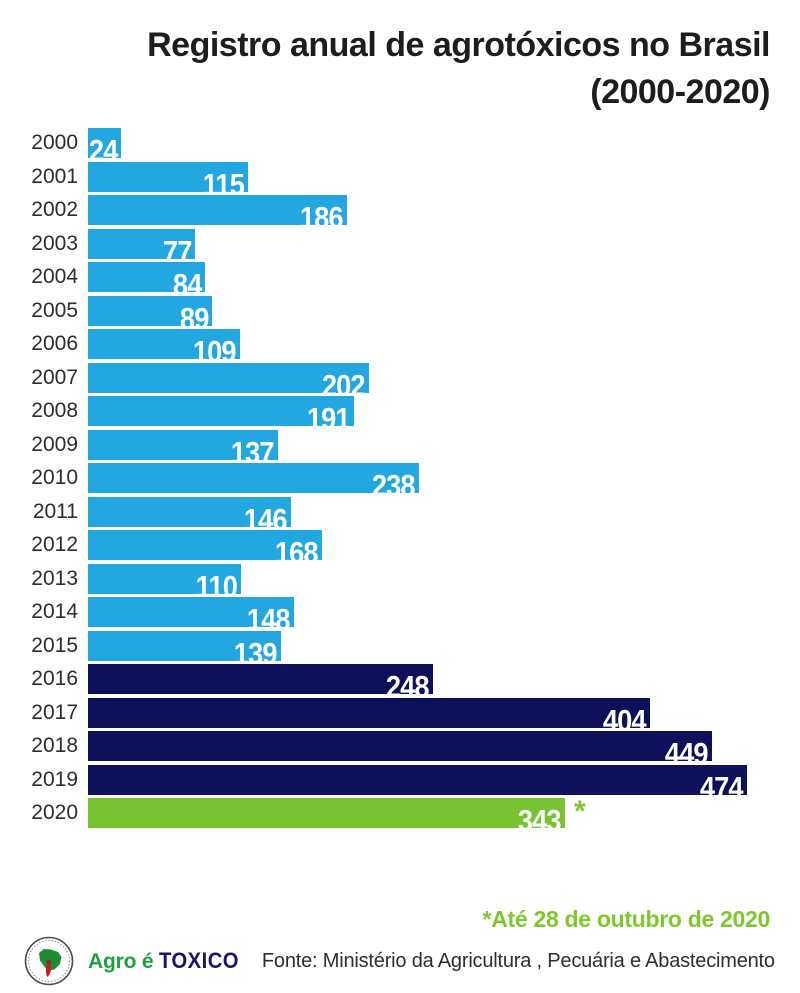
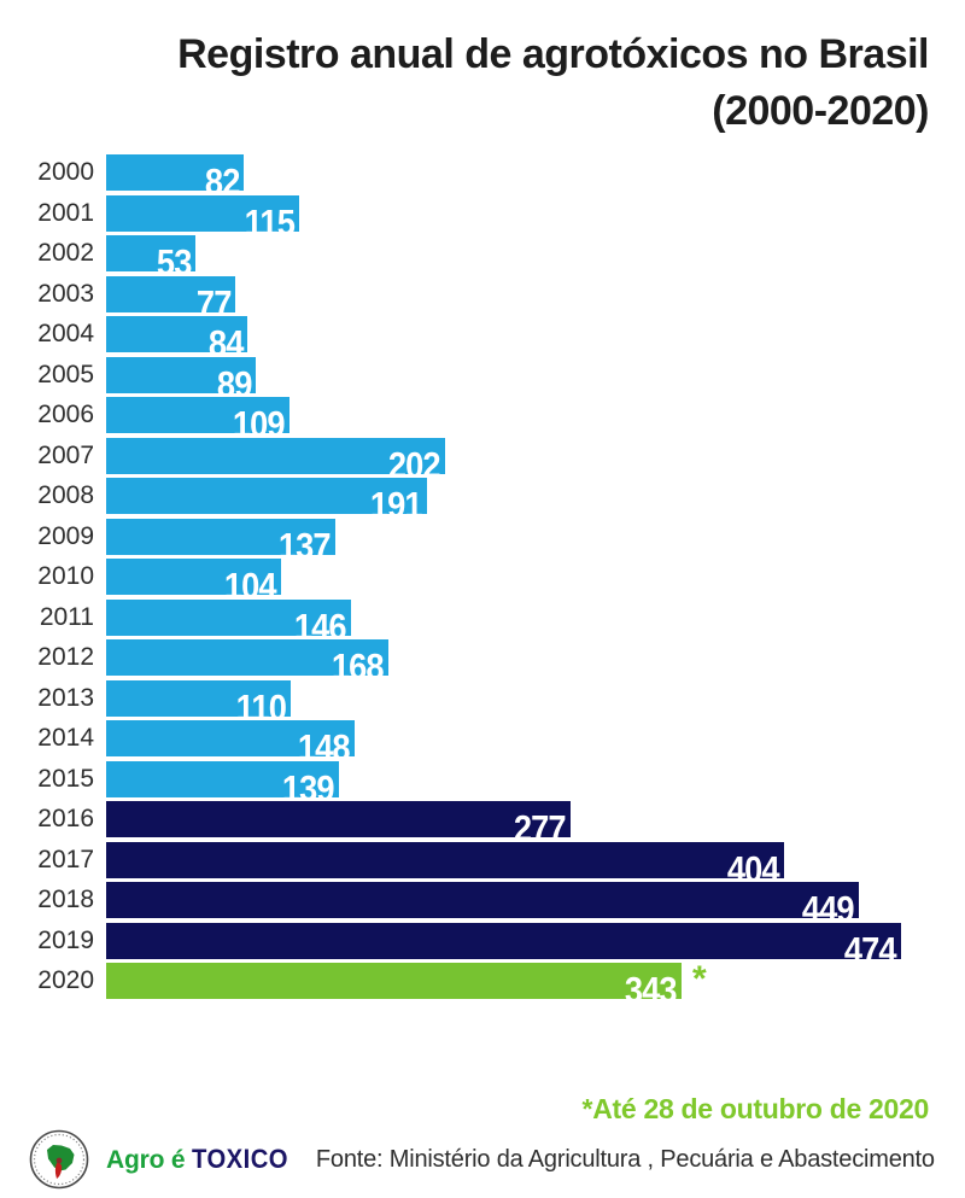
2000: 24 -> 82
2002: 186 -> 53
2010: 238 -> 104
2016: 248 -> 277
